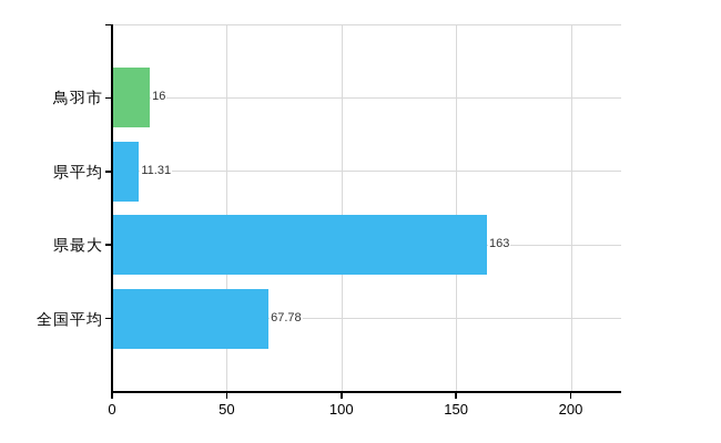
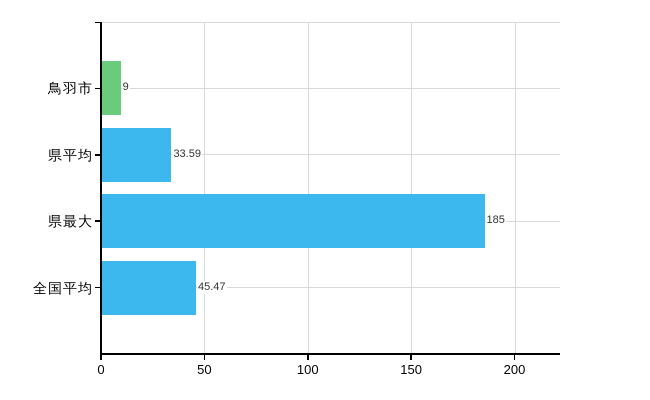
鳥羽市: 16 -> 9
県平均: 11.31 -> 33.59
県最大: 163 -> 185
全国平均: 67.78 -> 45.47
